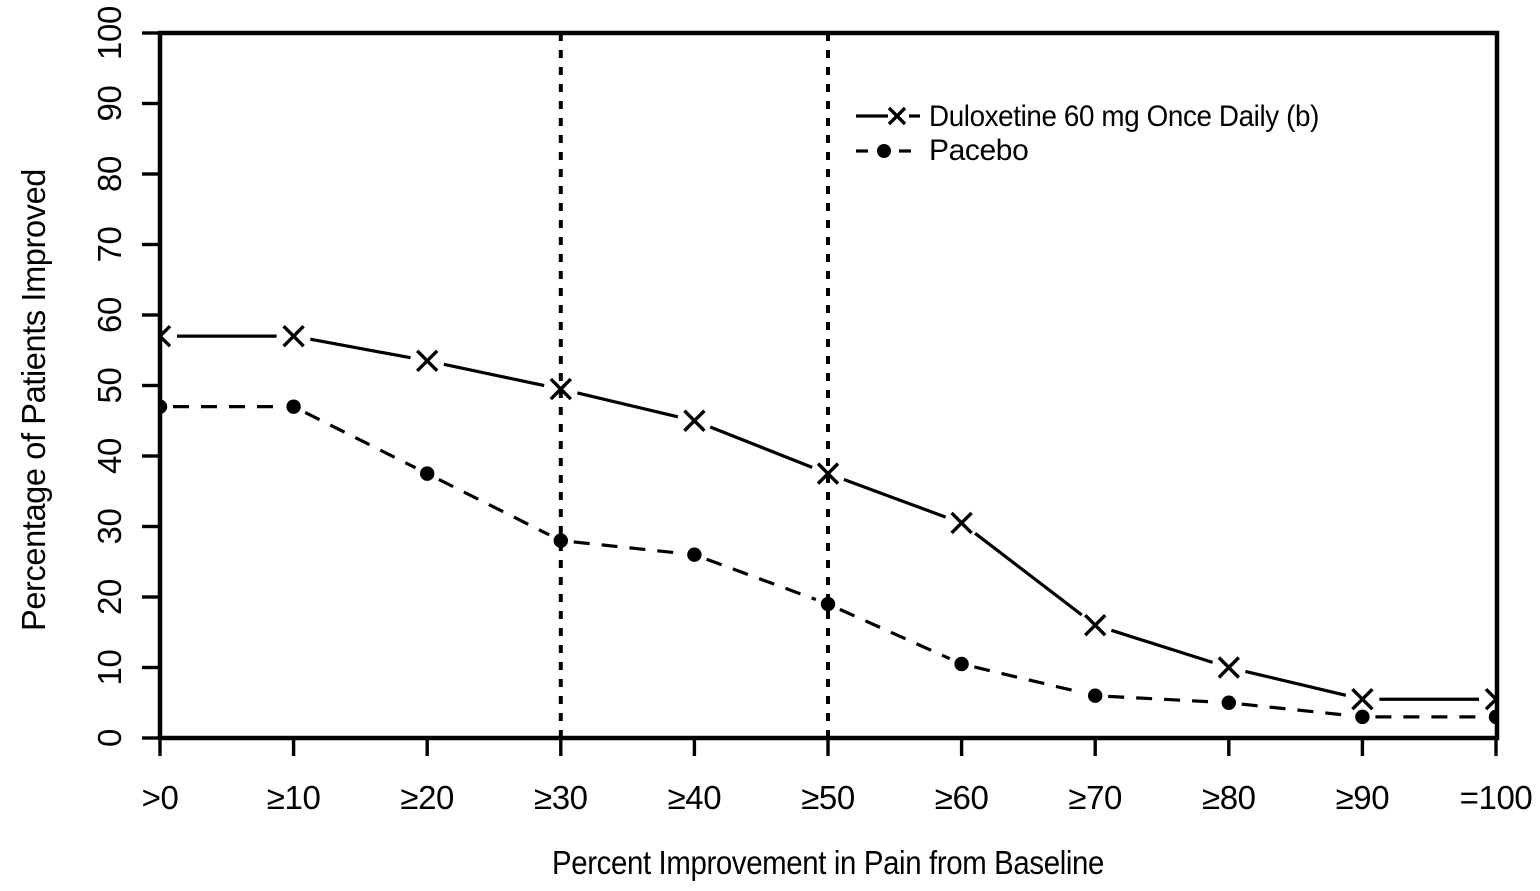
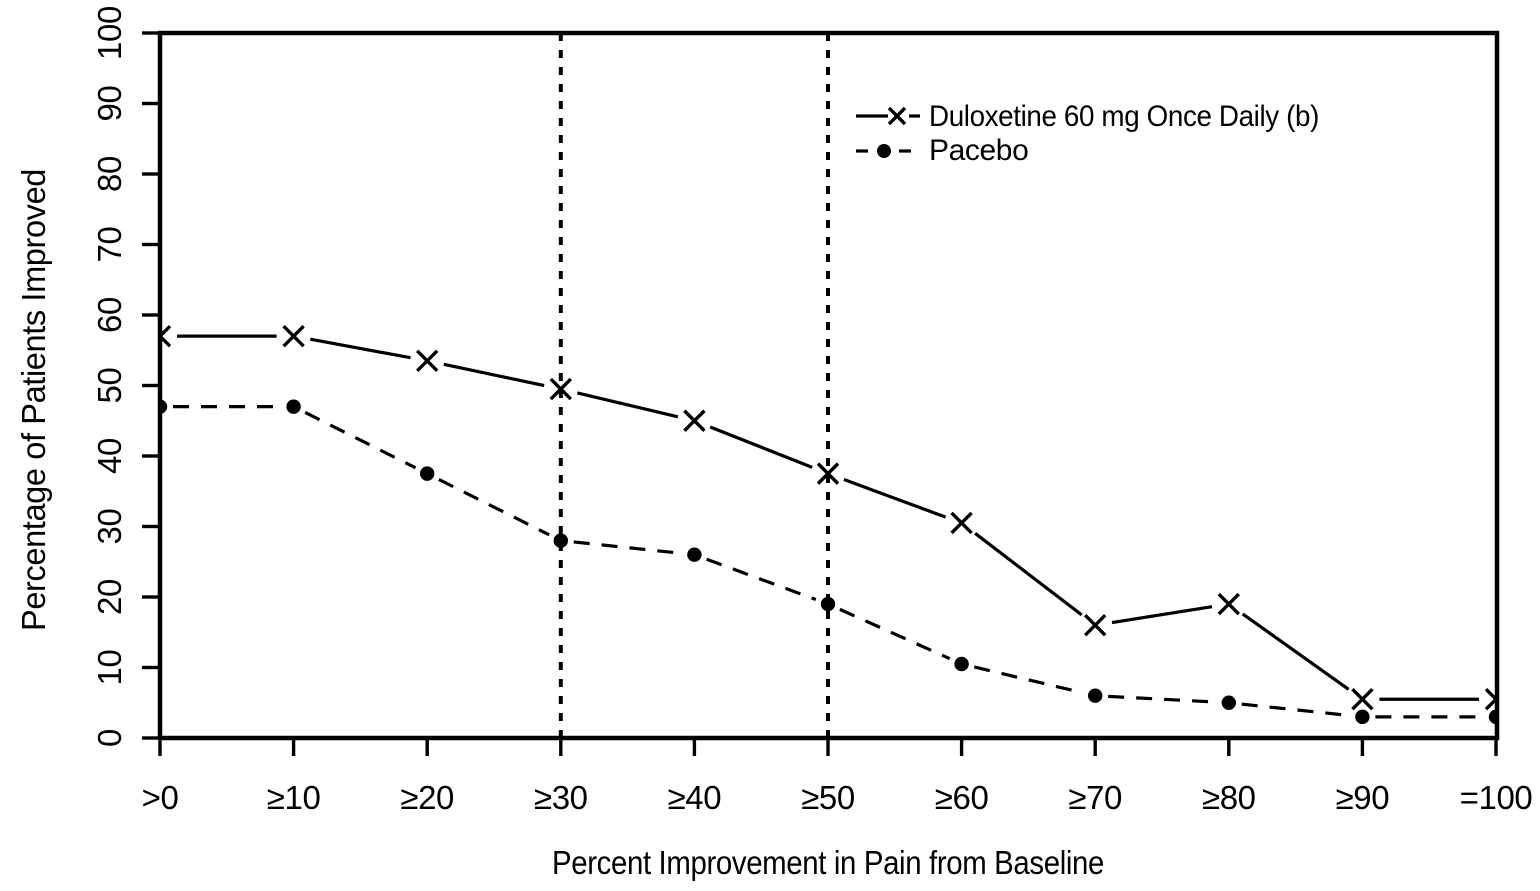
Duloxetine 60 mg Once Daily (b)/≥80: 10 -> 19
